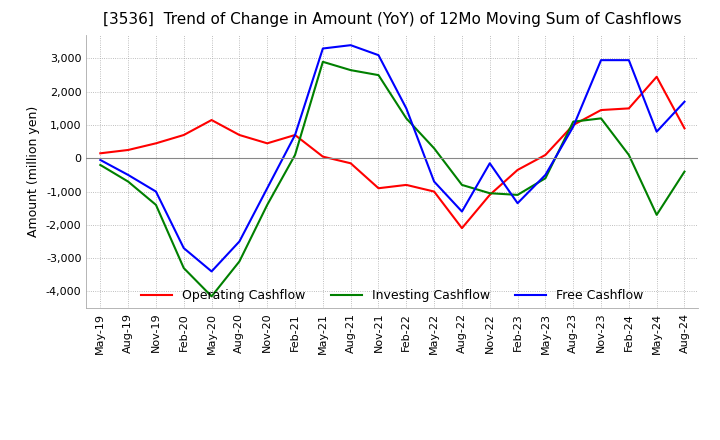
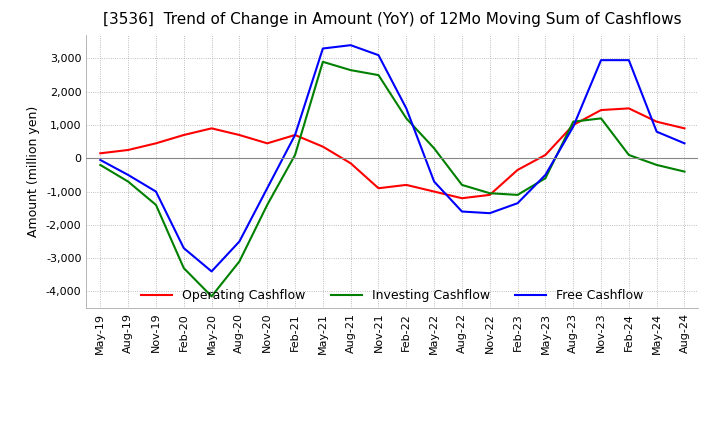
Operating Cashflow/May-20: 1,150 -> 900
Operating Cashflow/May-21: 50 -> 350
Operating Cashflow/Aug-22: -2,100 -> -1,200
Free Cashflow/Nov-22: -150 -> -1,650
Operating Cashflow/May-24: 2,450 -> 1,100
Investing Cashflow/May-24: -1,700 -> -200
Free Cashflow/Aug-24: 1,700 -> 450
